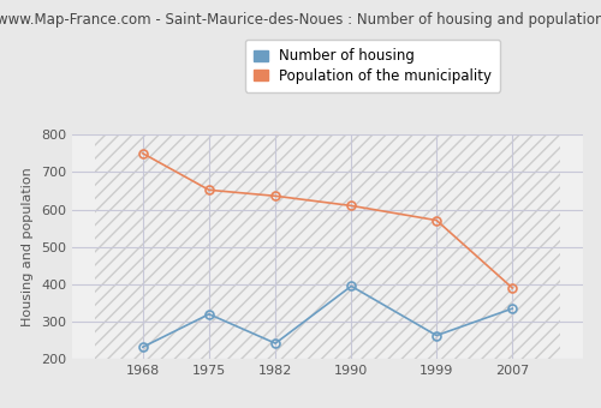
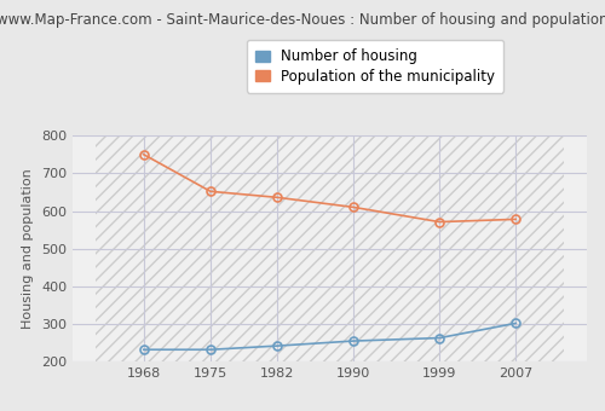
Number of housing/1975: 320 -> 232
Number of housing/1990: 395 -> 255
Number of housing/2007: 335 -> 302
Population of the municipality/2007: 390 -> 578
